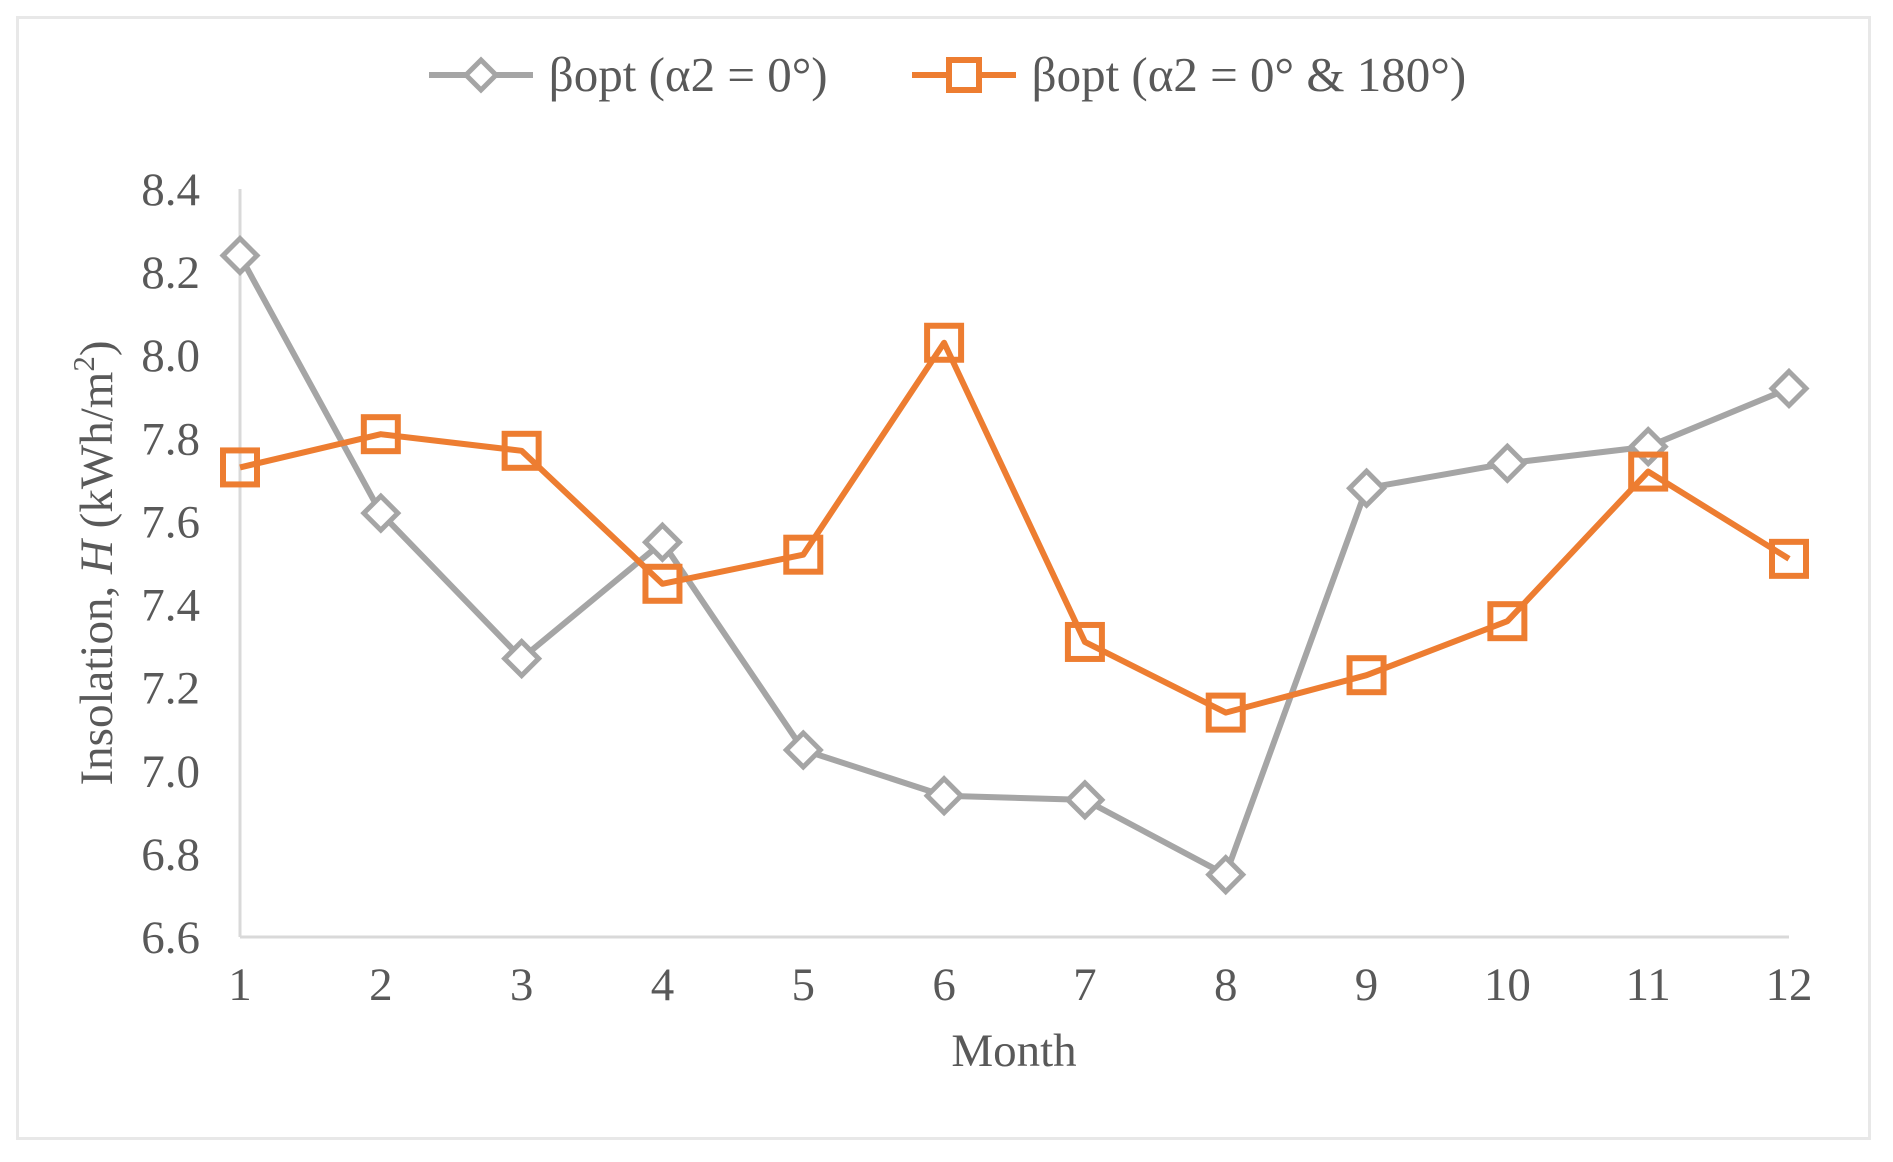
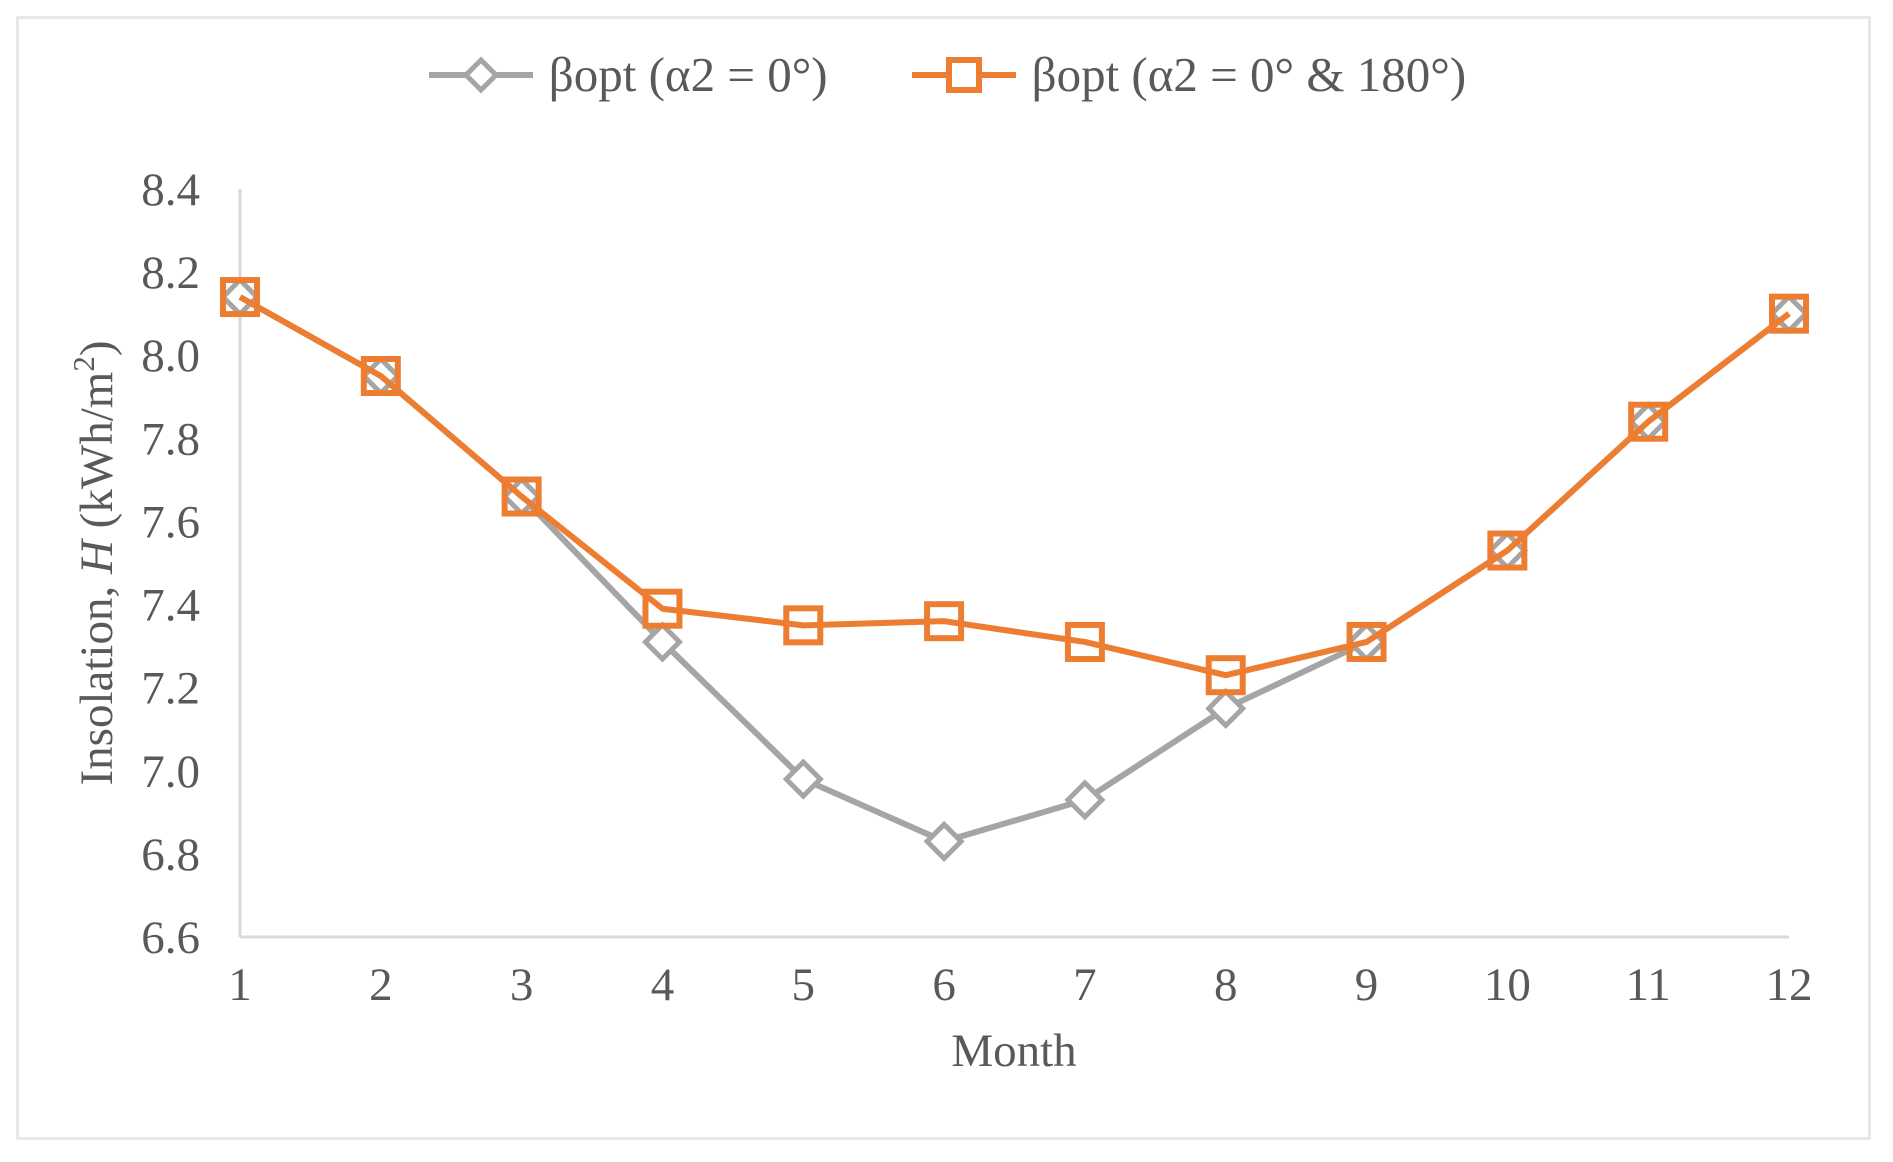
βopt (α2 = 0°)/1: 8.24 -> 8.14
βopt (α2 = 0° & 180°)/1: 7.73 -> 8.14
βopt (α2 = 0°)/2: 7.62 -> 7.95
βopt (α2 = 0° & 180°)/2: 7.81 -> 7.95
βopt (α2 = 0°)/3: 7.27 -> 7.66
βopt (α2 = 0° & 180°)/3: 7.77 -> 7.66
βopt (α2 = 0°)/4: 7.55 -> 7.31
βopt (α2 = 0° & 180°)/4: 7.45 -> 7.39
βopt (α2 = 0°)/5: 7.05 -> 6.98
βopt (α2 = 0° & 180°)/5: 7.52 -> 7.35
βopt (α2 = 0°)/6: 6.94 -> 6.83
βopt (α2 = 0° & 180°)/6: 8.03 -> 7.36
βopt (α2 = 0°)/8: 6.75 -> 7.15
βopt (α2 = 0° & 180°)/8: 7.14 -> 7.23
βopt (α2 = 0°)/9: 7.68 -> 7.31
βopt (α2 = 0° & 180°)/9: 7.23 -> 7.31
βopt (α2 = 0°)/10: 7.74 -> 7.53
βopt (α2 = 0° & 180°)/10: 7.36 -> 7.53
βopt (α2 = 0°)/11: 7.78 -> 7.84
βopt (α2 = 0° & 180°)/11: 7.72 -> 7.84
βopt (α2 = 0°)/12: 7.92 -> 8.10
βopt (α2 = 0° & 180°)/12: 7.51 -> 8.10
